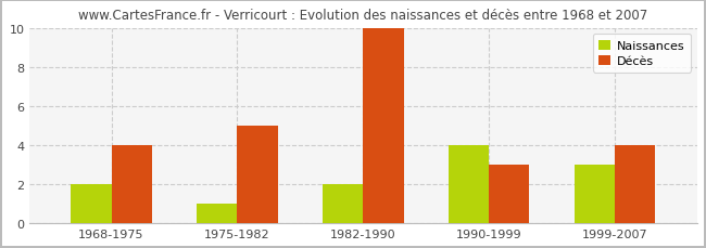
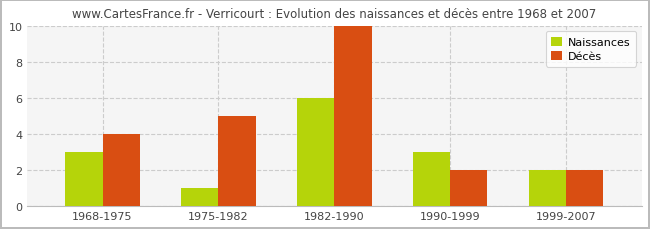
Naissances/1968-1975: 2 -> 3
Naissances/1982-1990: 2 -> 6
Naissances/1990-1999: 4 -> 3
Décès/1990-1999: 3 -> 2
Naissances/1999-2007: 3 -> 2
Décès/1999-2007: 4 -> 2
